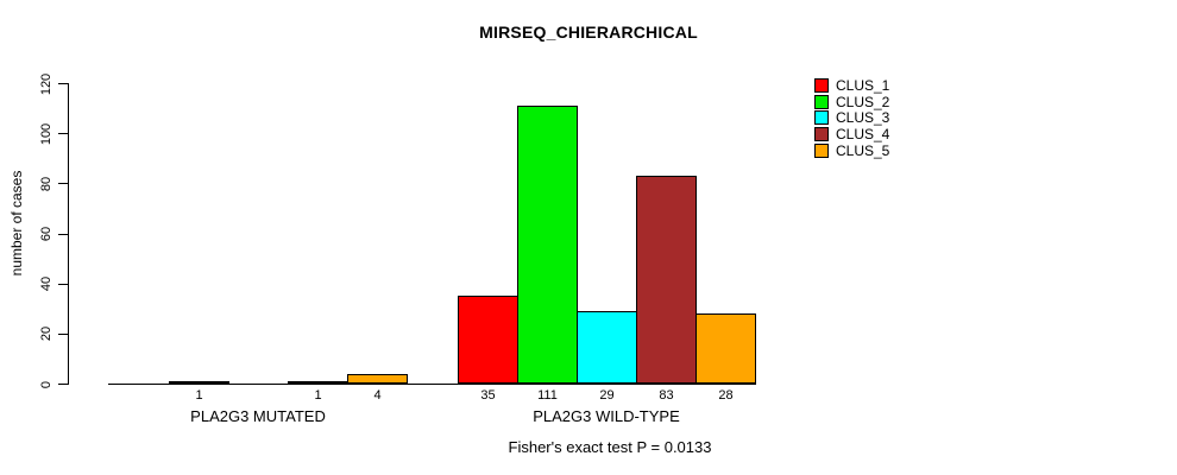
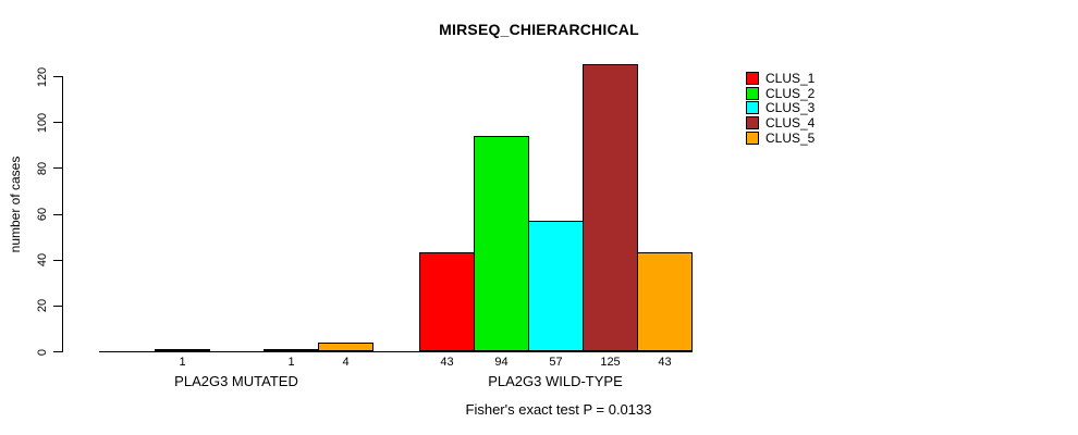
CLUS_1/PLA2G3 WILD-TYPE: 35 -> 43
CLUS_2/PLA2G3 WILD-TYPE: 111 -> 94
CLUS_3/PLA2G3 WILD-TYPE: 29 -> 57
CLUS_4/PLA2G3 WILD-TYPE: 83 -> 125
CLUS_5/PLA2G3 WILD-TYPE: 28 -> 43
